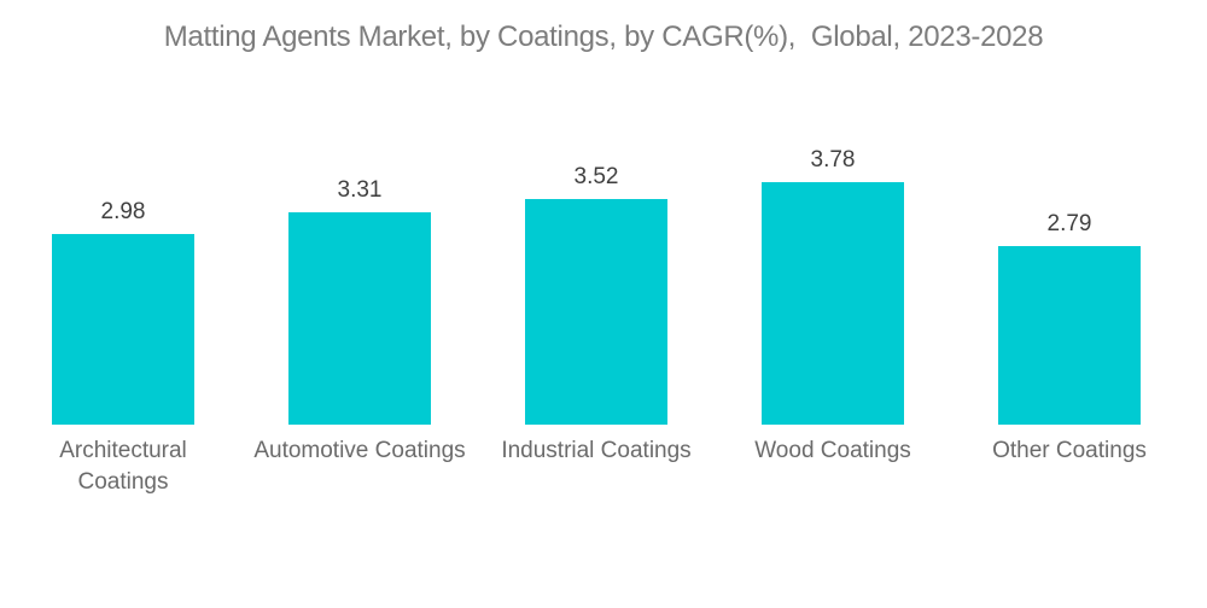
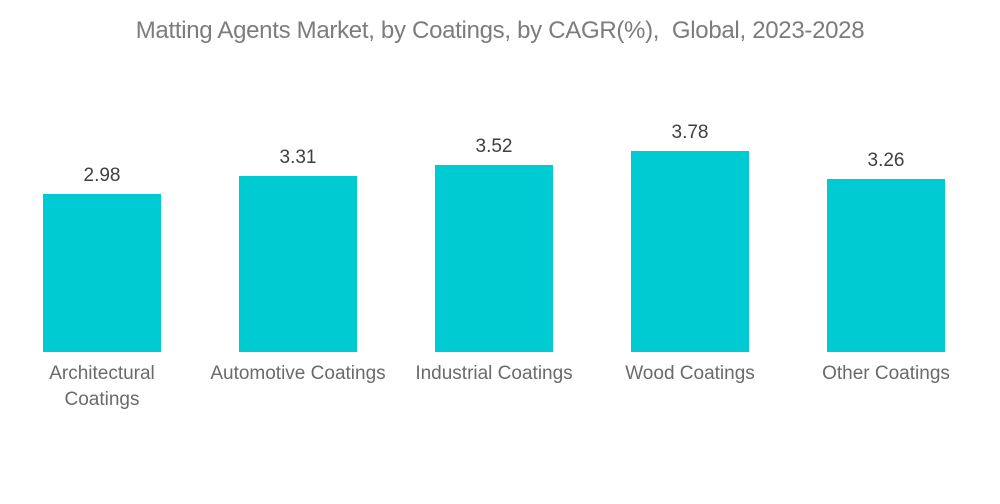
Other Coatings: 2.79 -> 3.26
